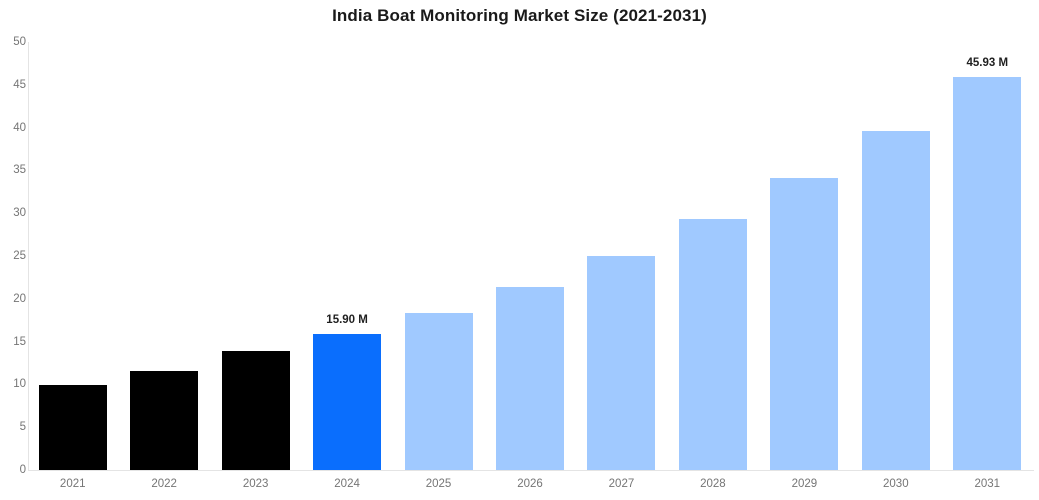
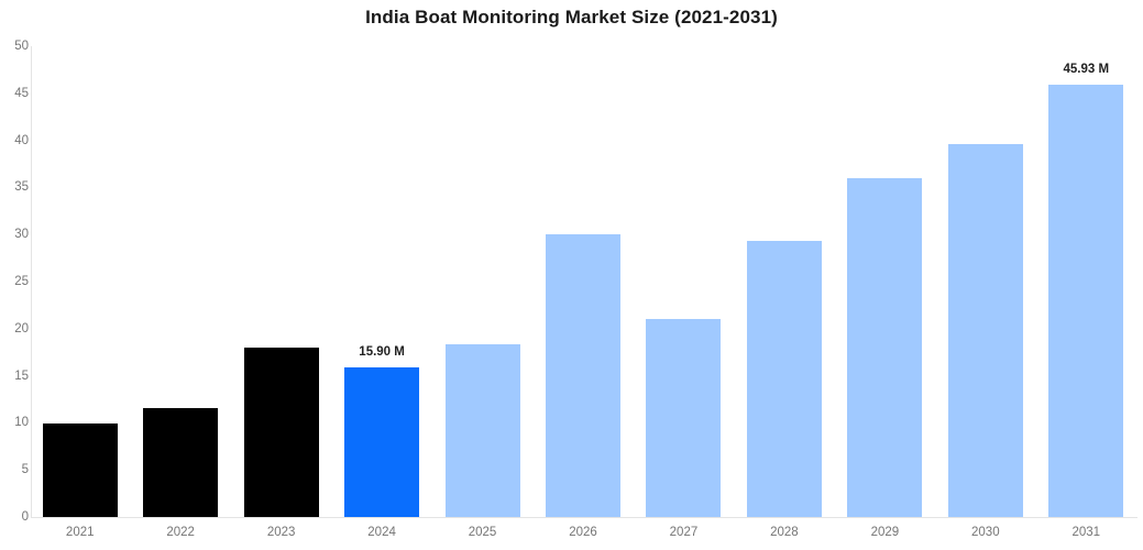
2023: 14 -> 18
2026: 21 -> 30
2027: 25 -> 21
2029: 34 -> 36
